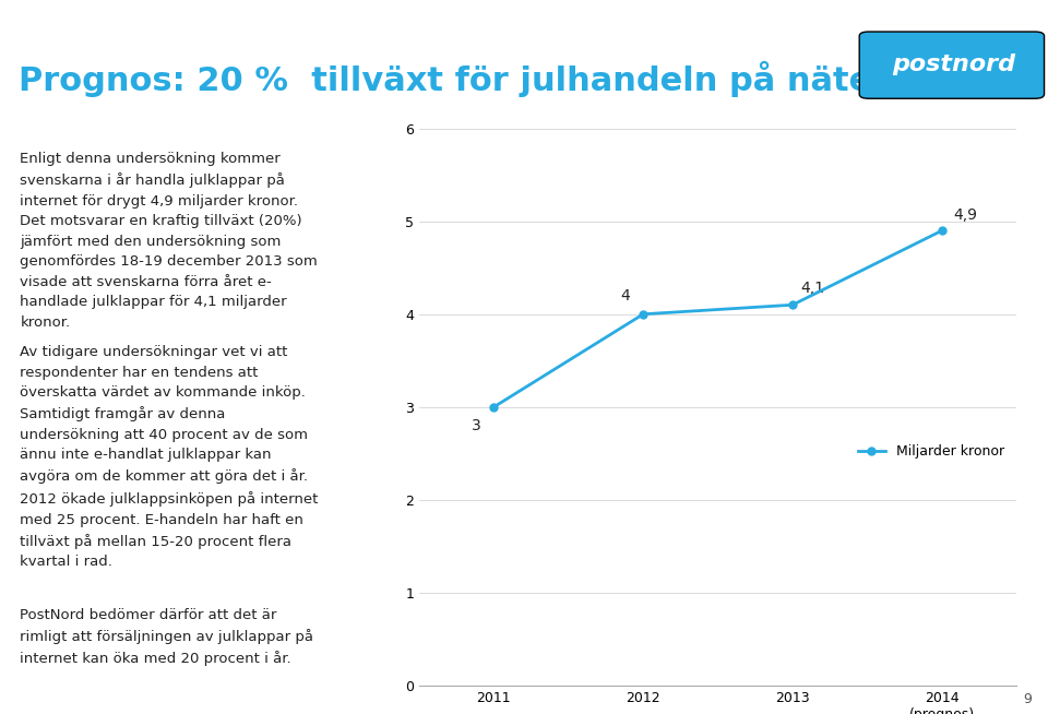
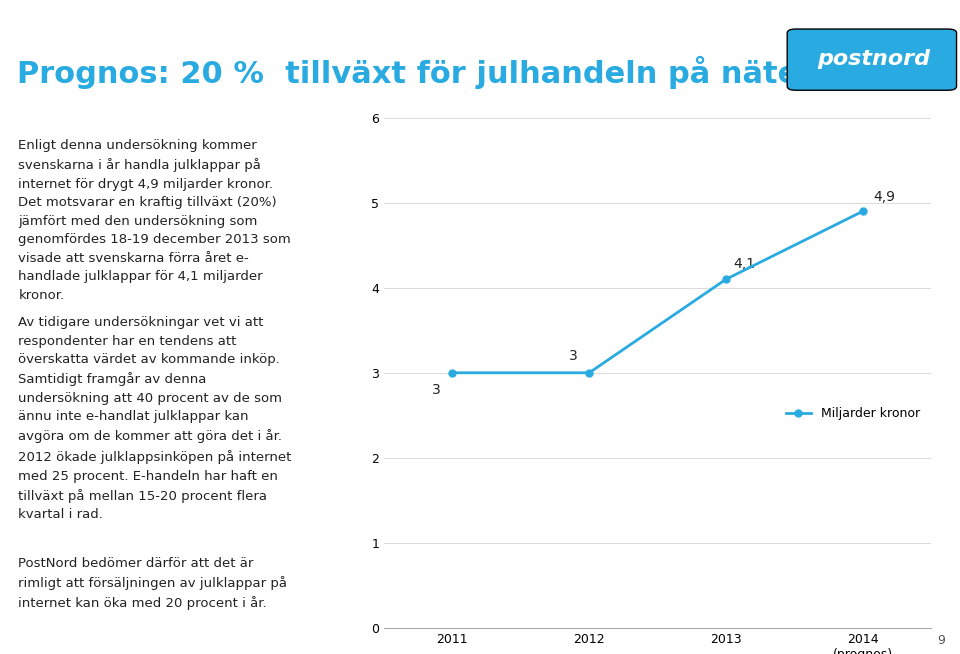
2012: 4 -> 3
